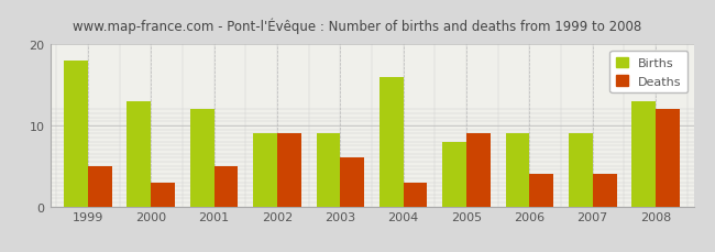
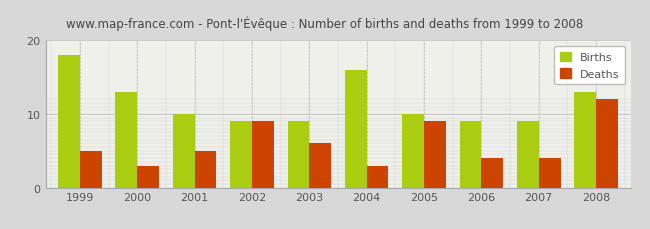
Births/2001: 12 -> 10
Births/2005: 8 -> 10
